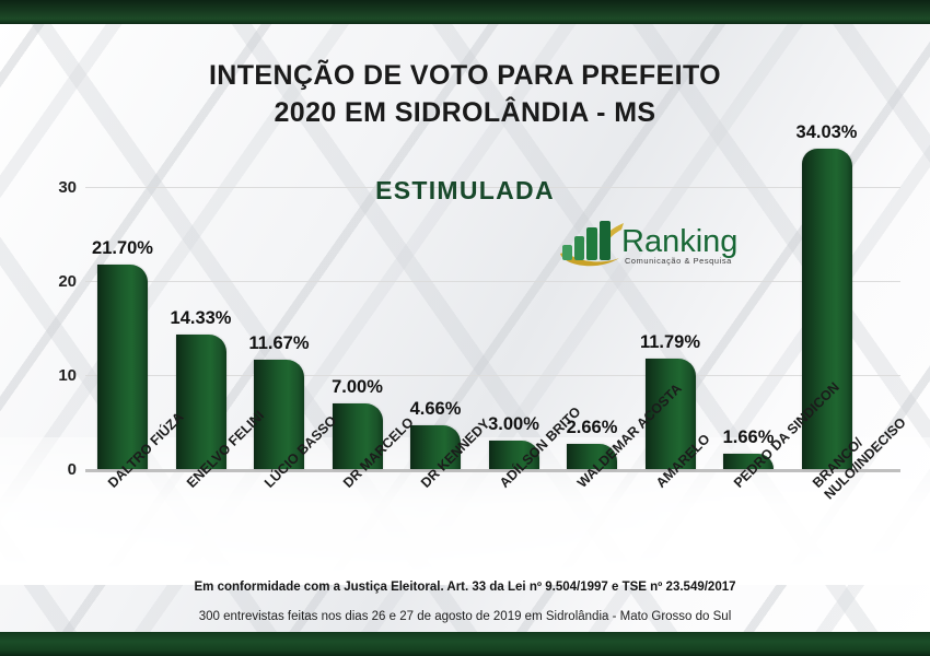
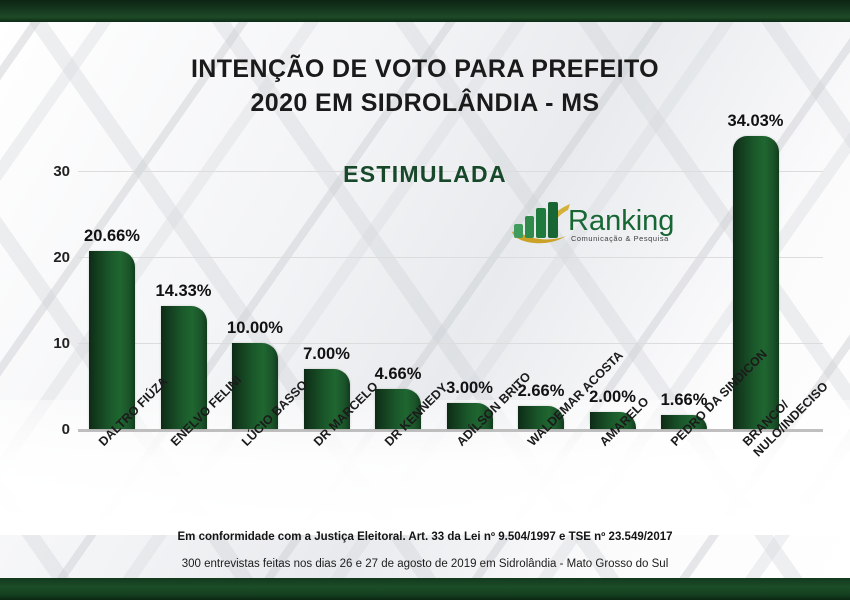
DALTRO FIÚZA: 21.70% -> 20.66%
LÚCIO BASSO: 11.67% -> 10.00%
AMARELO: 11.79% -> 2.00%
